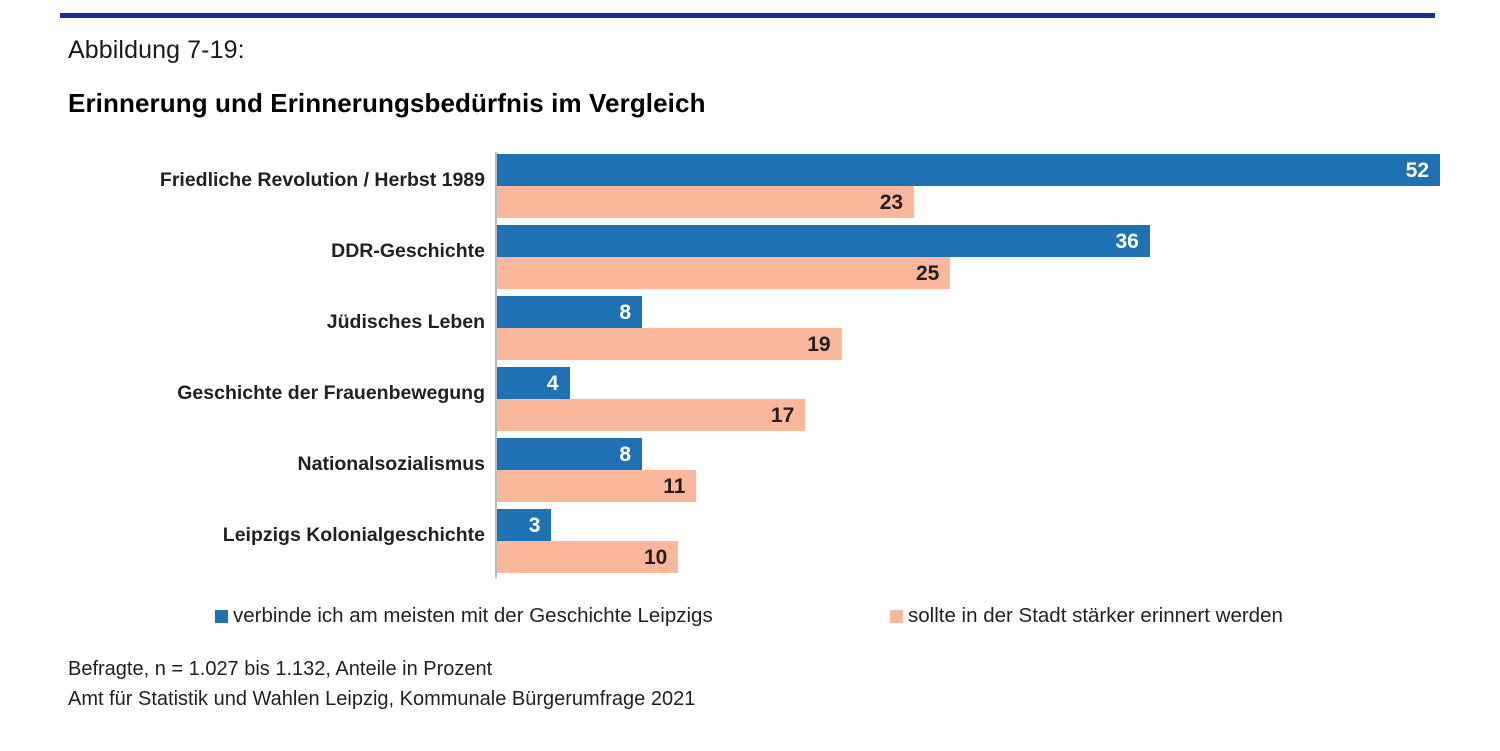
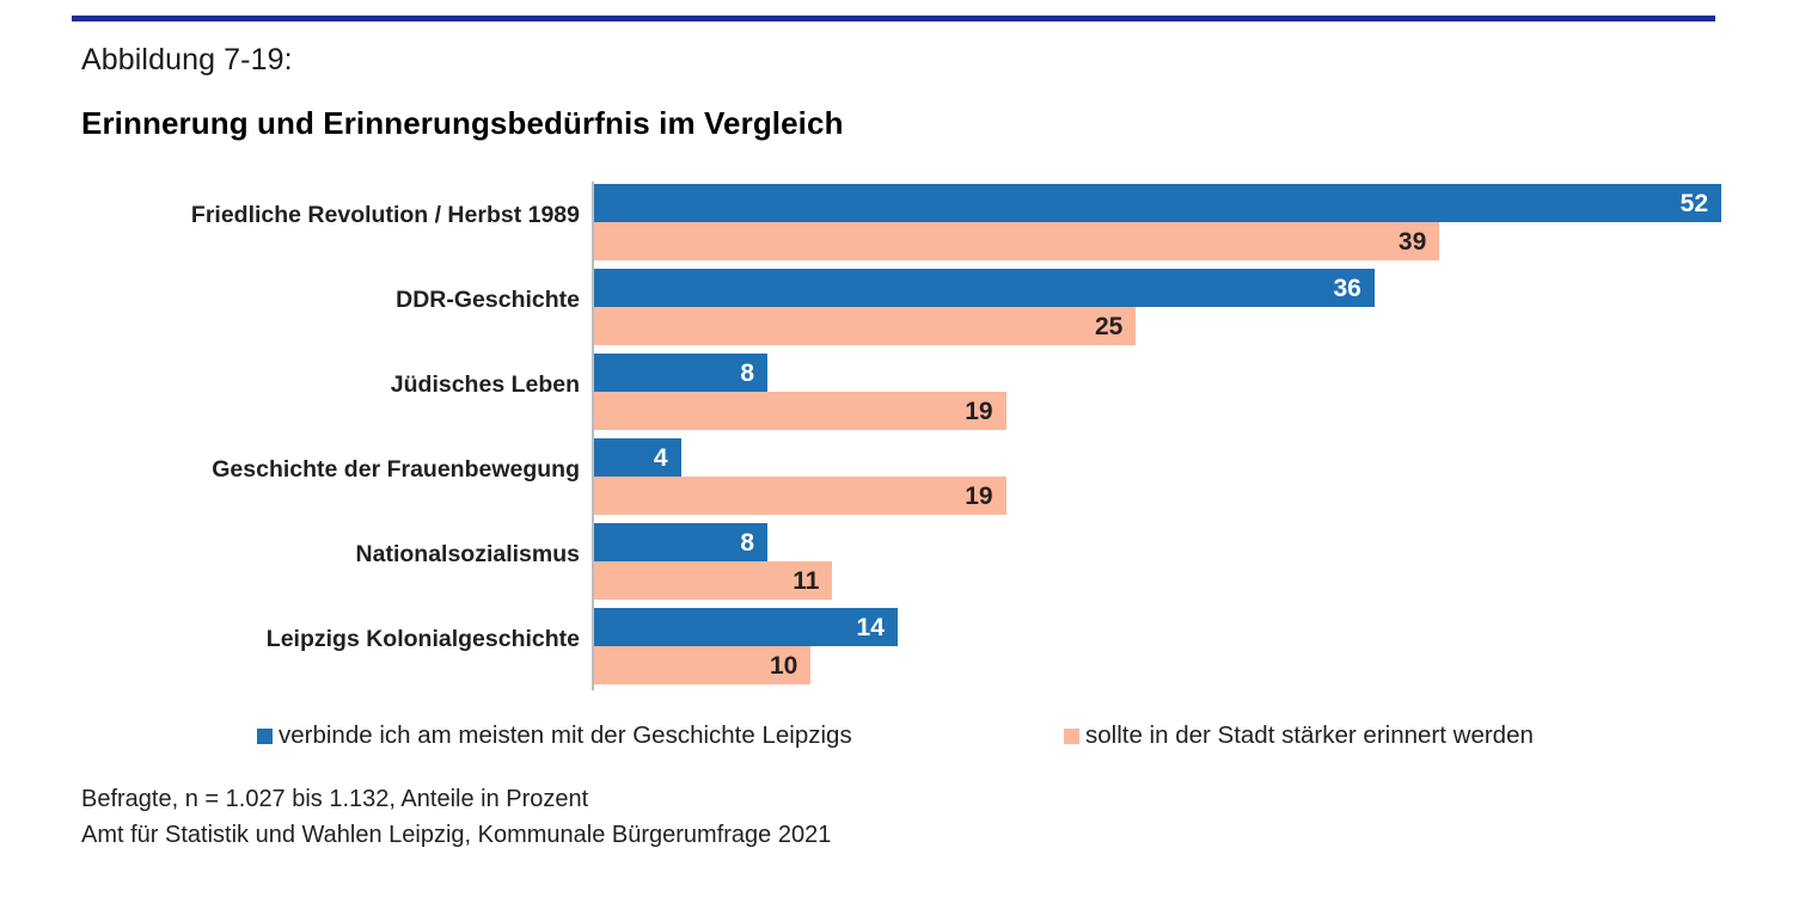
sollte in der Stadt stärker erinnert werden/Friedliche Revolution / Herbst 1989: 23 -> 39
sollte in der Stadt stärker erinnert werden/Geschichte der Frauenbewegung: 17 -> 19
verbinde ich am meisten mit der Geschichte Leipzigs/Leipzigs Kolonialgeschichte: 3 -> 14
